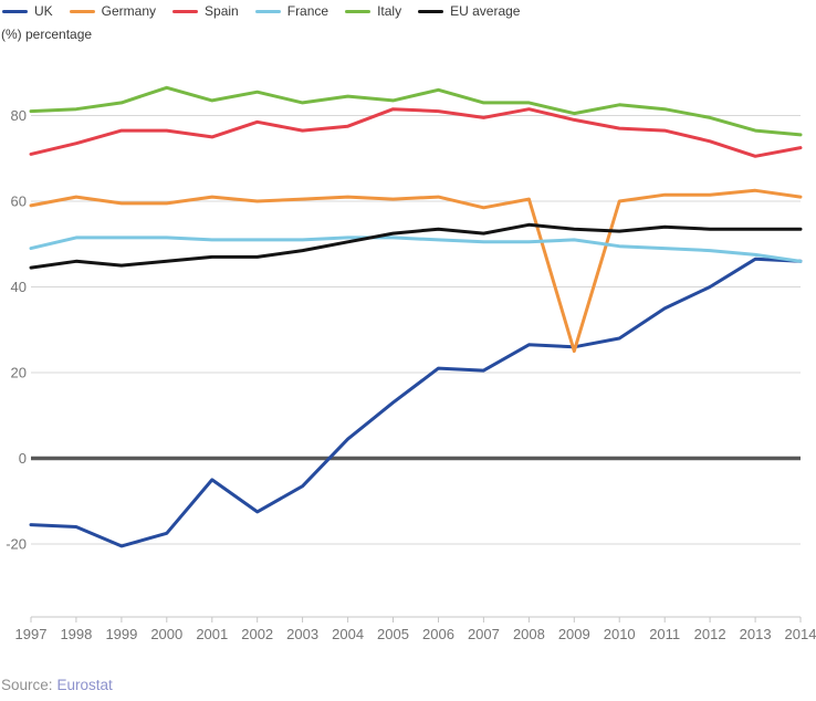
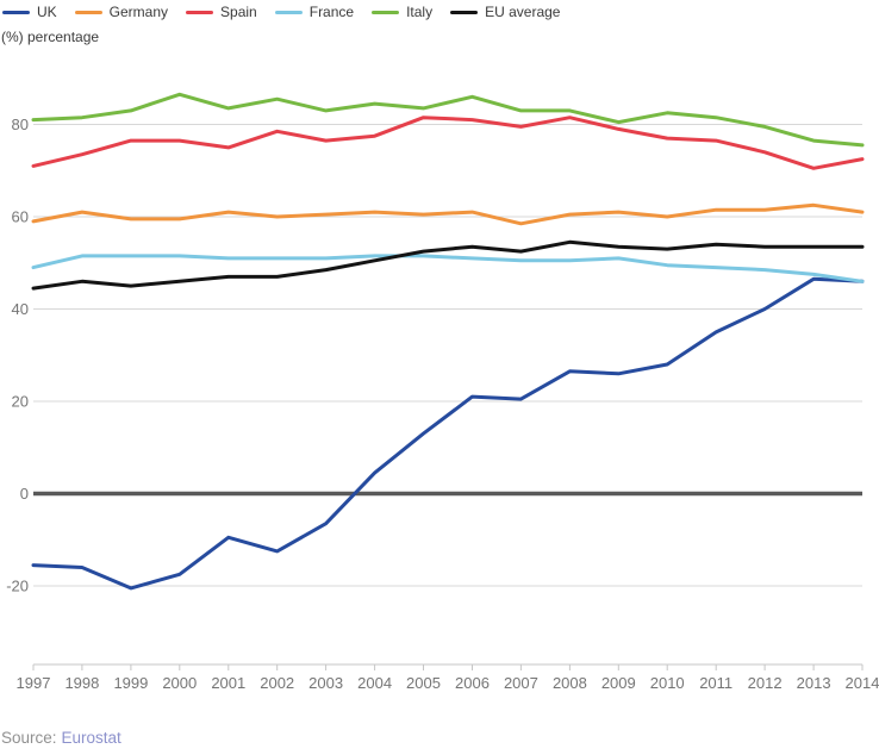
UK/2001: -5 -> -10
Germany/2009: 25 -> 61
